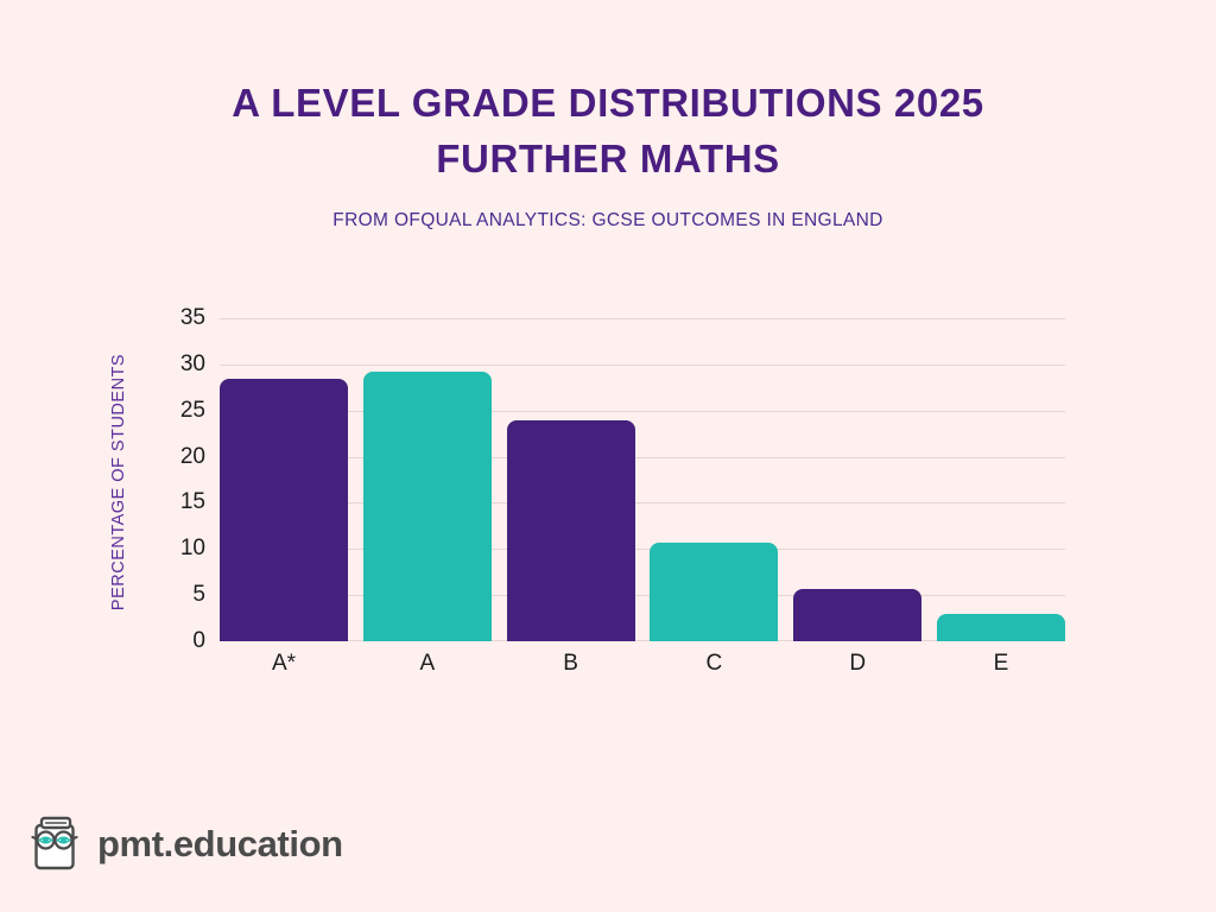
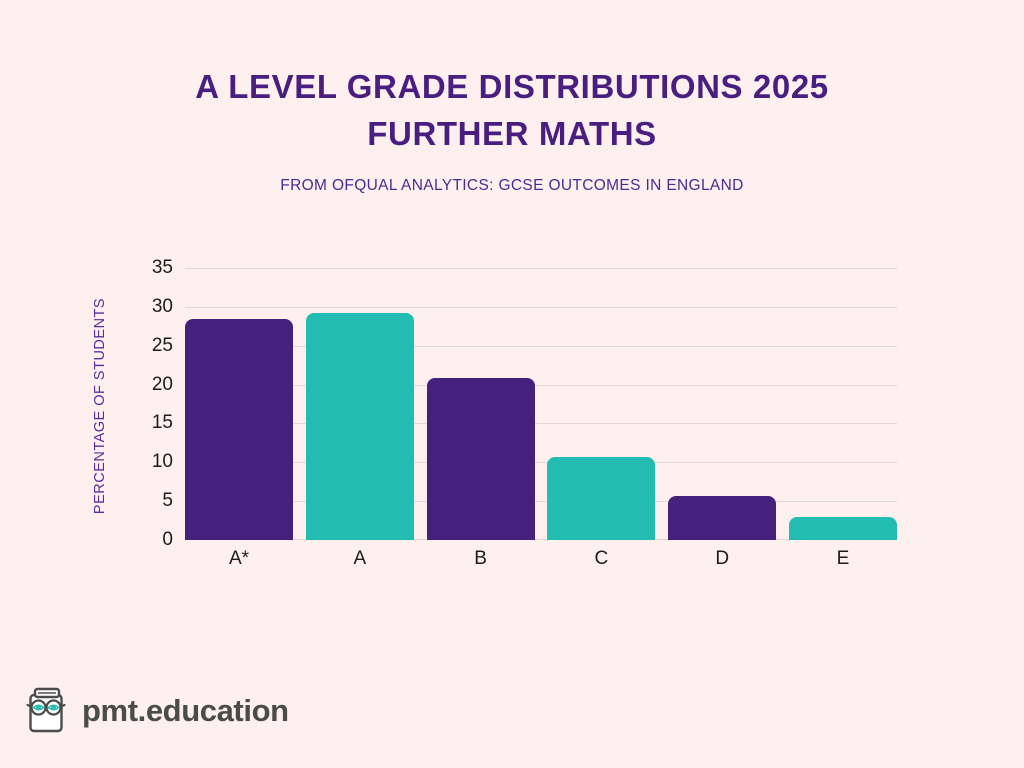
B: 24 -> 21
